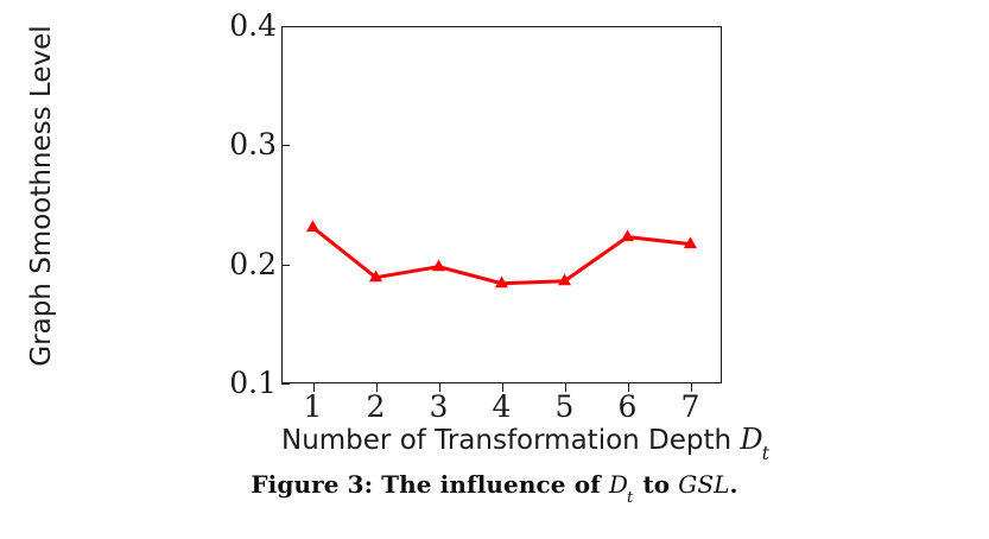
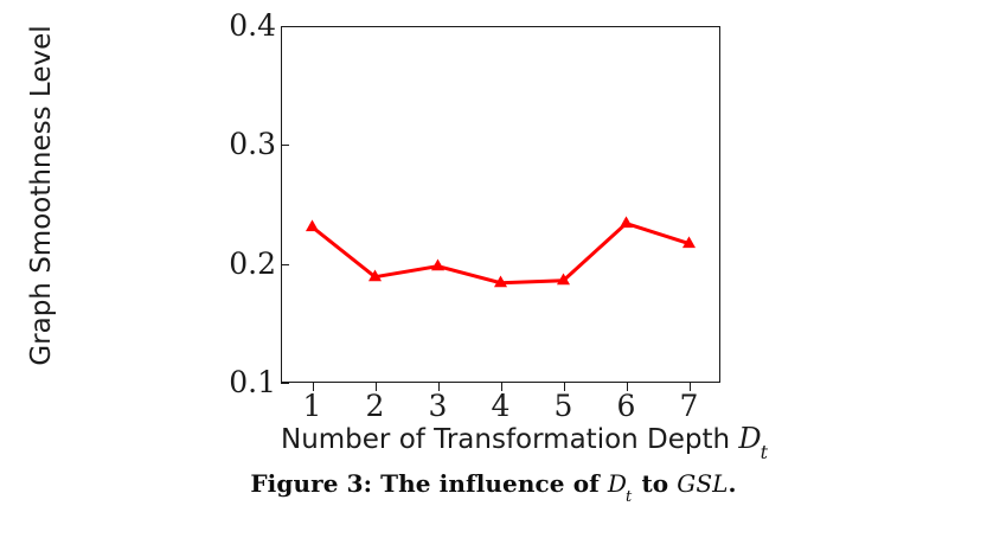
6: 0.223 -> 0.234
